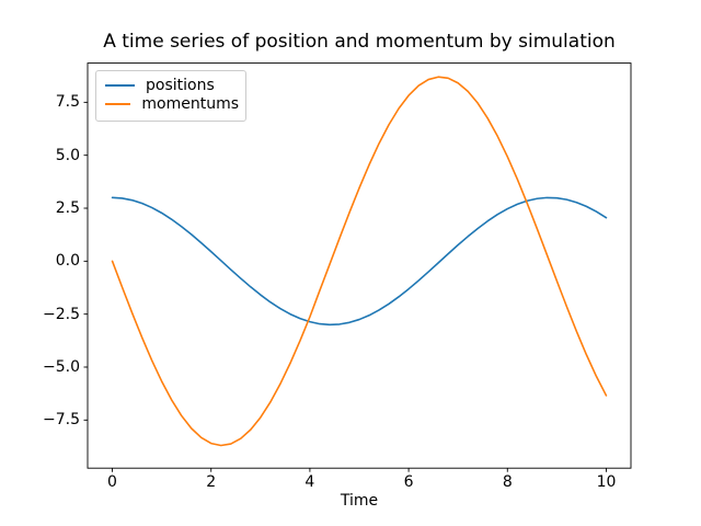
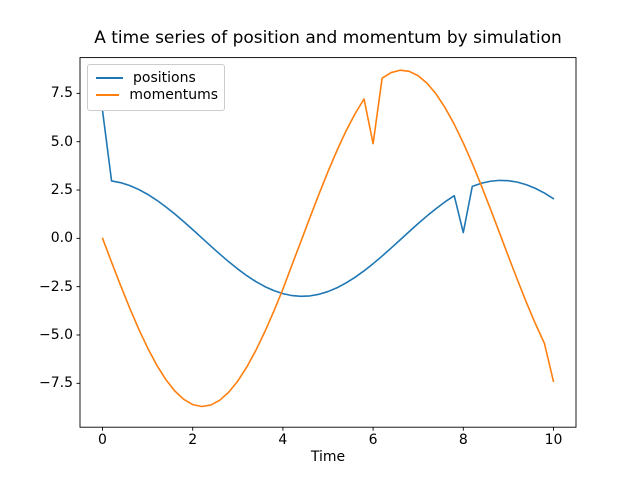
positions/0: 3.0 -> 6.6
momentums/6: 7.8 -> 4.9
positions/8: 2.5 -> 0.3
momentums/10: -6.3 -> -7.4
